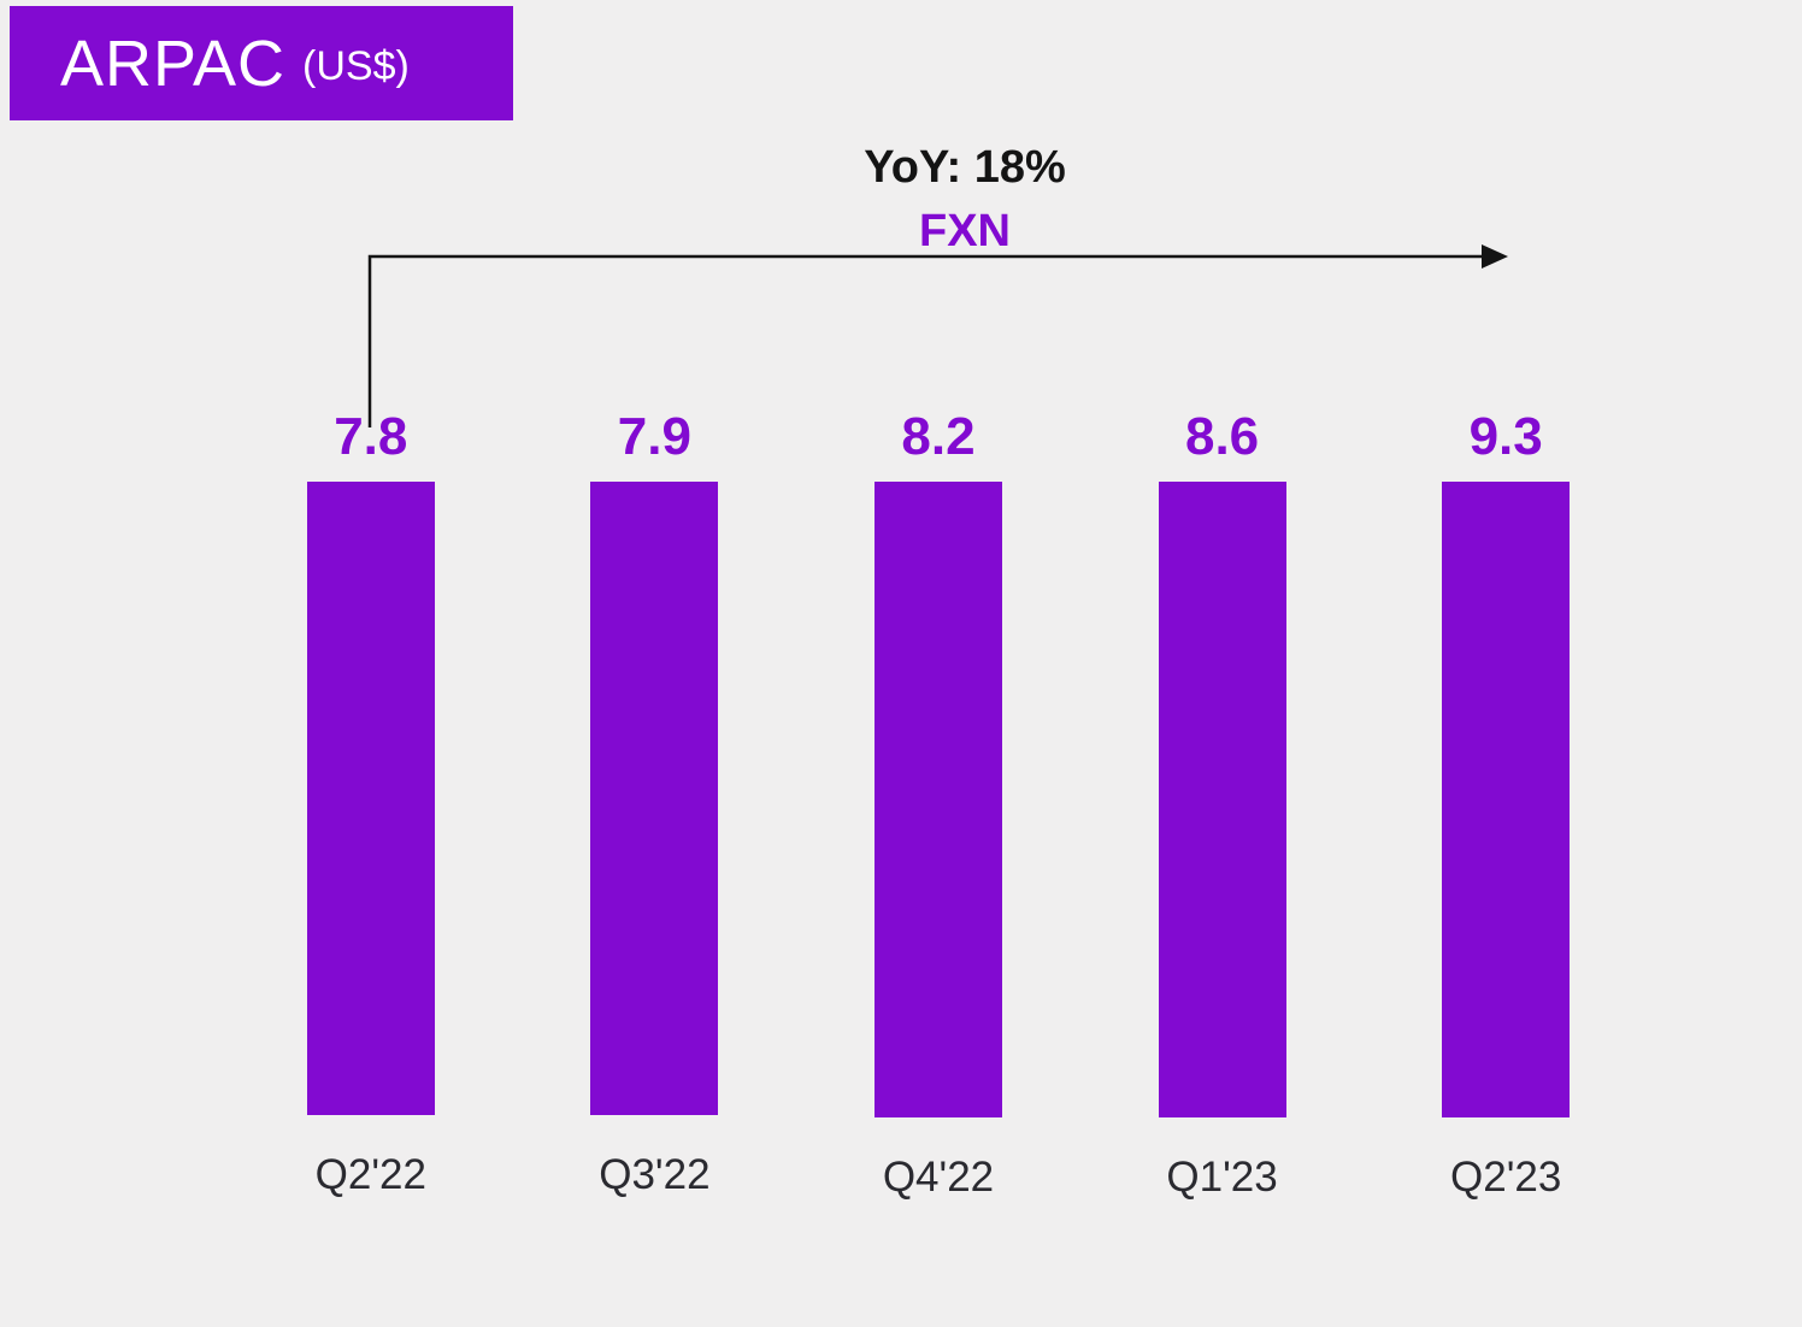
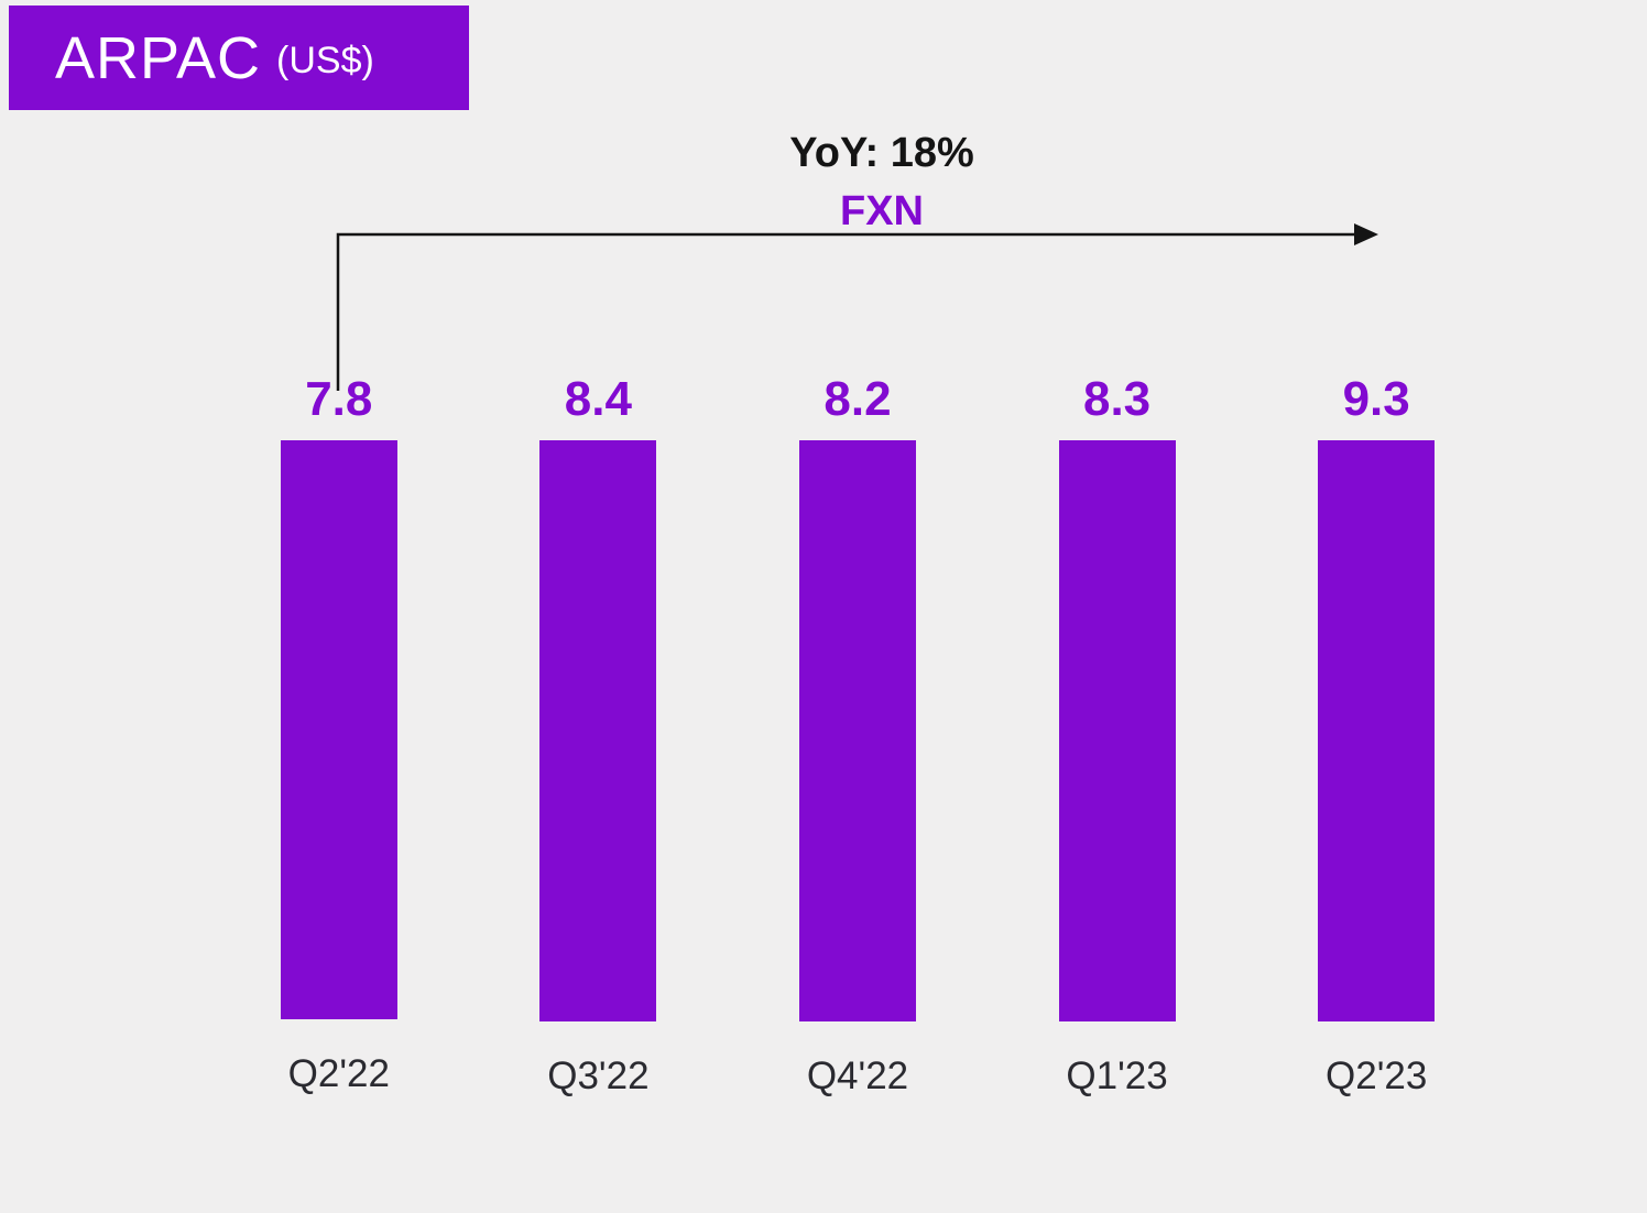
Q3'22: 7.9 -> 8.4
Q1'23: 8.6 -> 8.3
